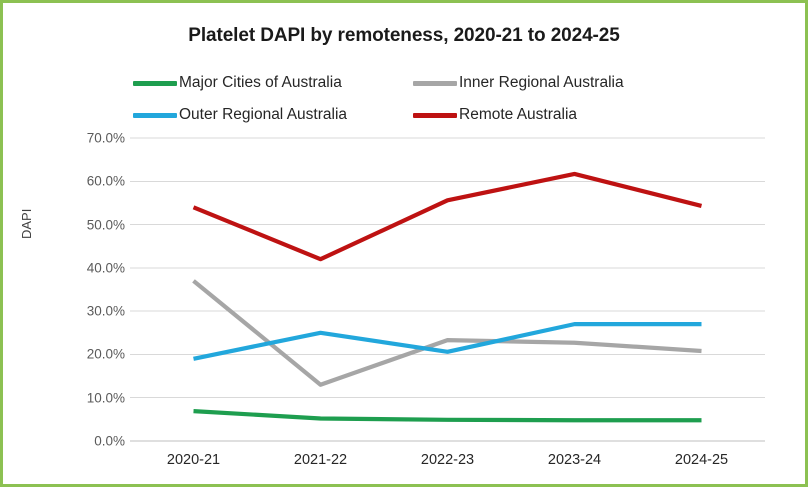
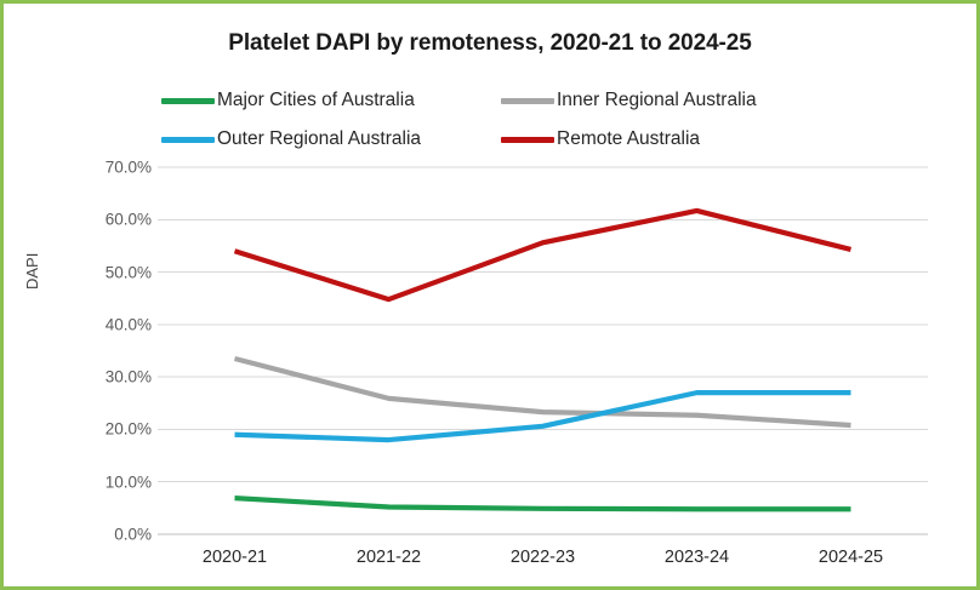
Inner Regional Australia/2020-21: 37% -> 34%
Inner Regional Australia/2021-22: 13% -> 26%
Outer Regional Australia/2021-22: 25% -> 18%
Remote Australia/2021-22: 42% -> 45%
